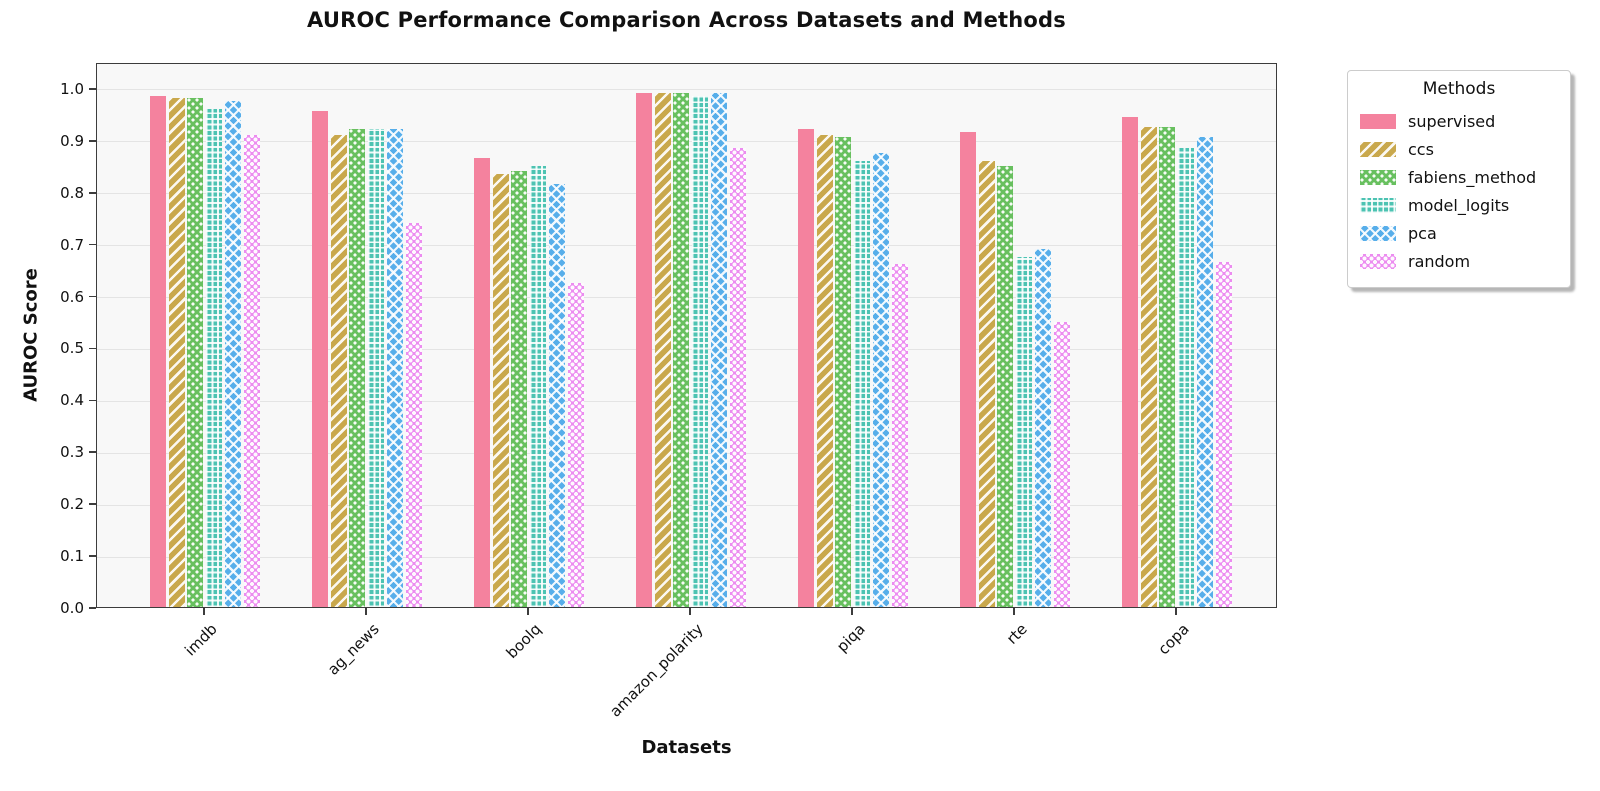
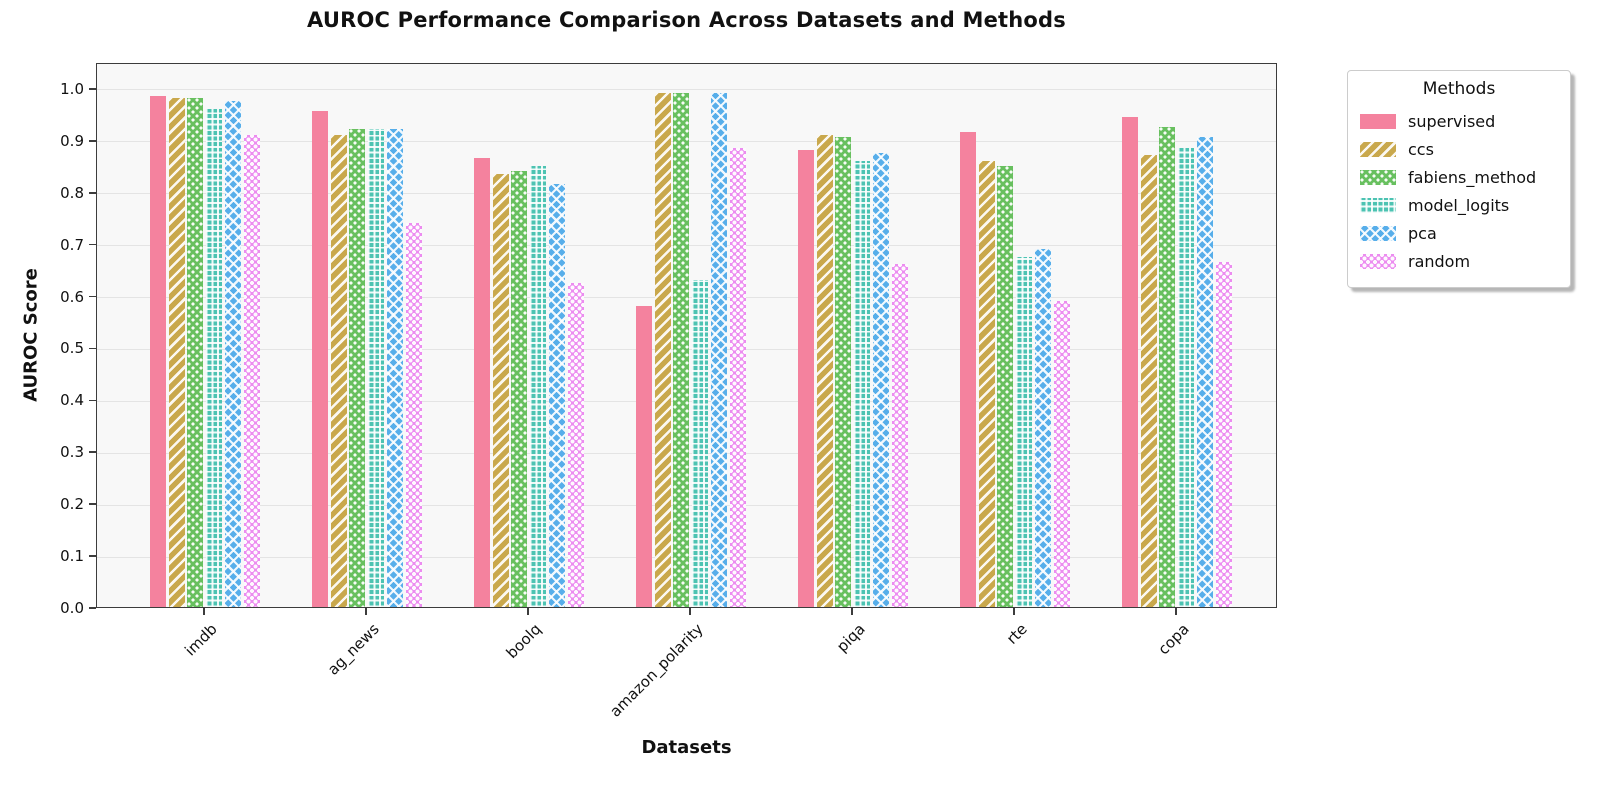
supervised/amazon_polarity: 0.99 -> 0.58
model_logits/amazon_polarity: 0.98 -> 0.63
supervised/piqa: 0.92 -> 0.88
random/rte: 0.55 -> 0.59
ccs/copa: 0.93 -> 0.87
